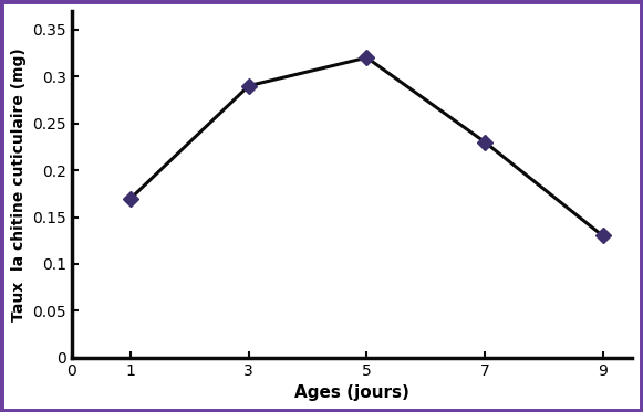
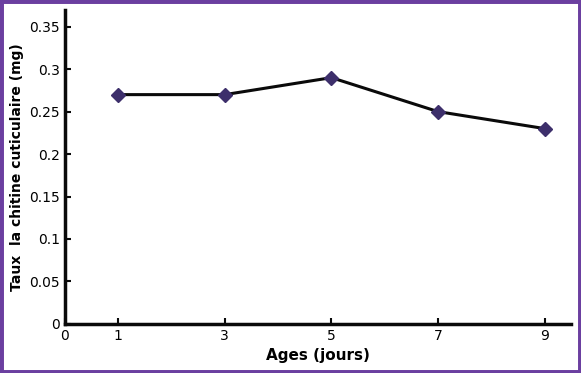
1: 0.17 -> 0.27
3: 0.29 -> 0.27
5: 0.32 -> 0.29
7: 0.23 -> 0.25
9: 0.13 -> 0.23
